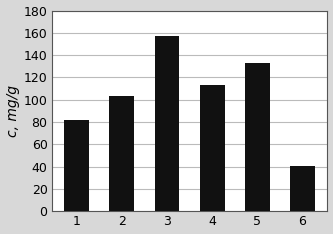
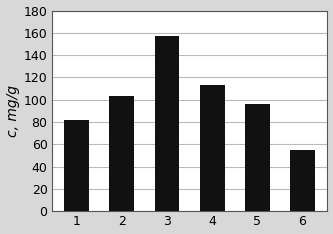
5: 133 -> 96
6: 41 -> 55
